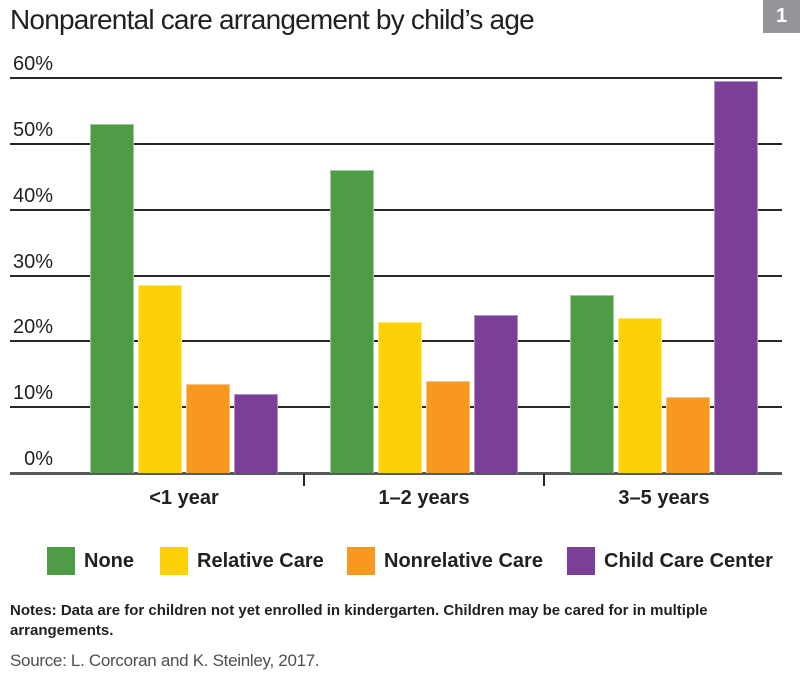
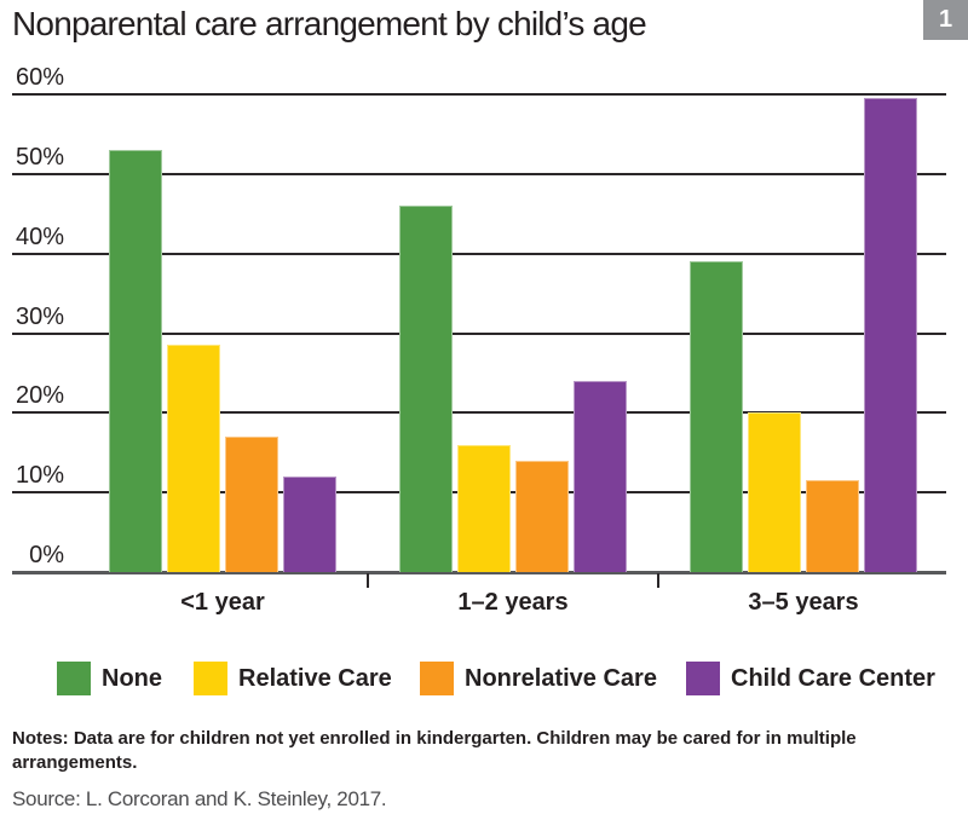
Nonrelative Care/<1 year: 14% -> 17%
Relative Care/1–2 years: 23% -> 16%
None/3–5 years: 27% -> 39%
Relative Care/3–5 years: 24% -> 20%
